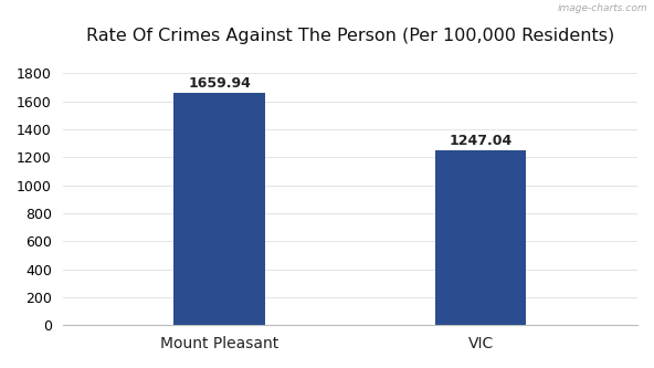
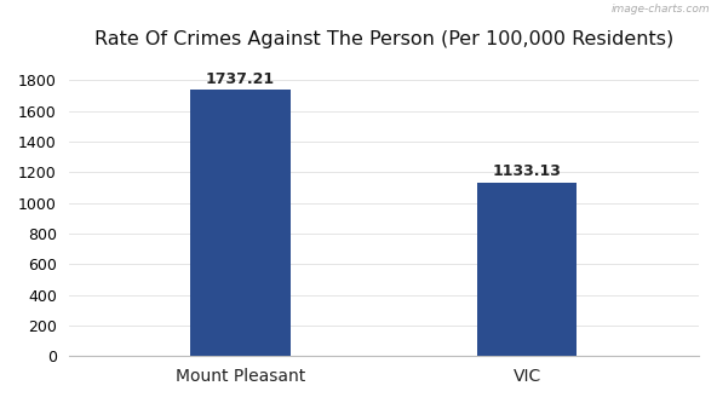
Mount Pleasant: 1659.94 -> 1737.21
VIC: 1247.04 -> 1133.13
